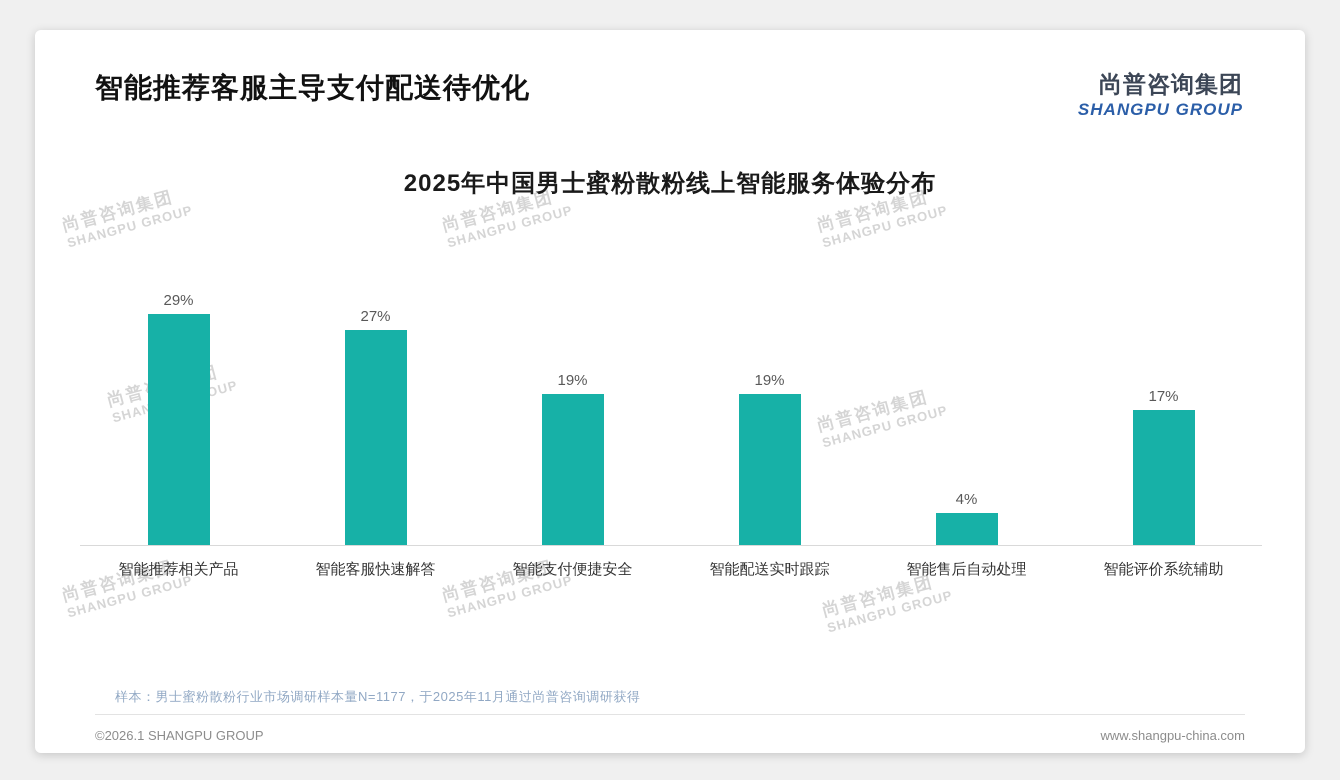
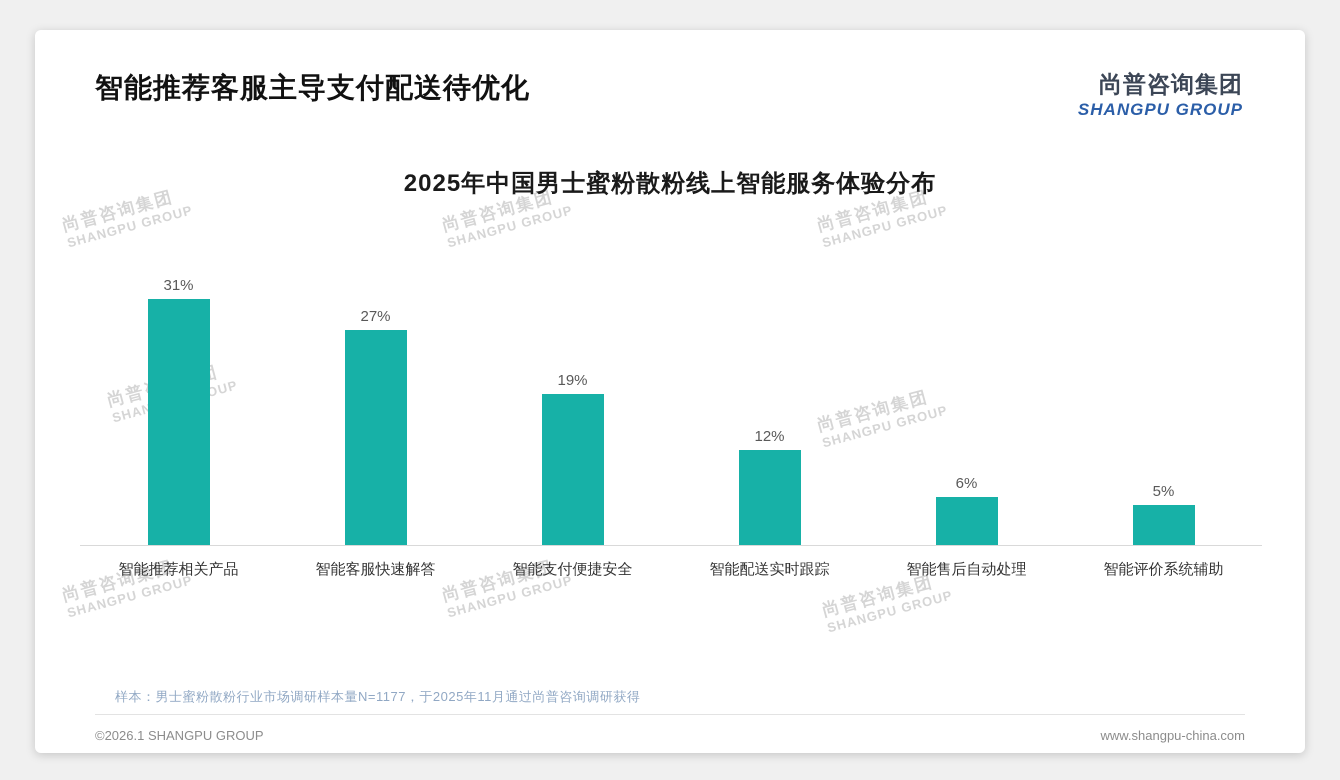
智能推荐相关产品: 29% -> 31%
智能配送实时跟踪: 19% -> 12%
智能售后自动处理: 4% -> 6%
智能评价系统辅助: 17% -> 5%
